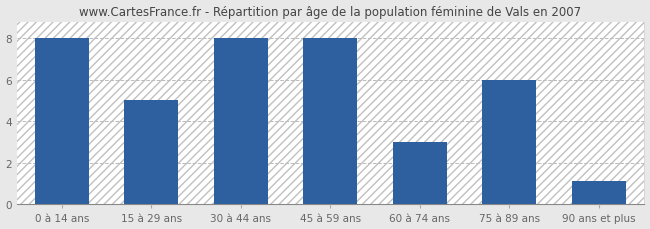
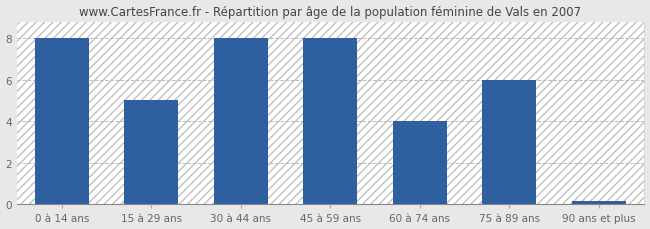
60 à 74 ans: 3.00 -> 4.00
90 ans et plus: 1.15 -> 0.15
